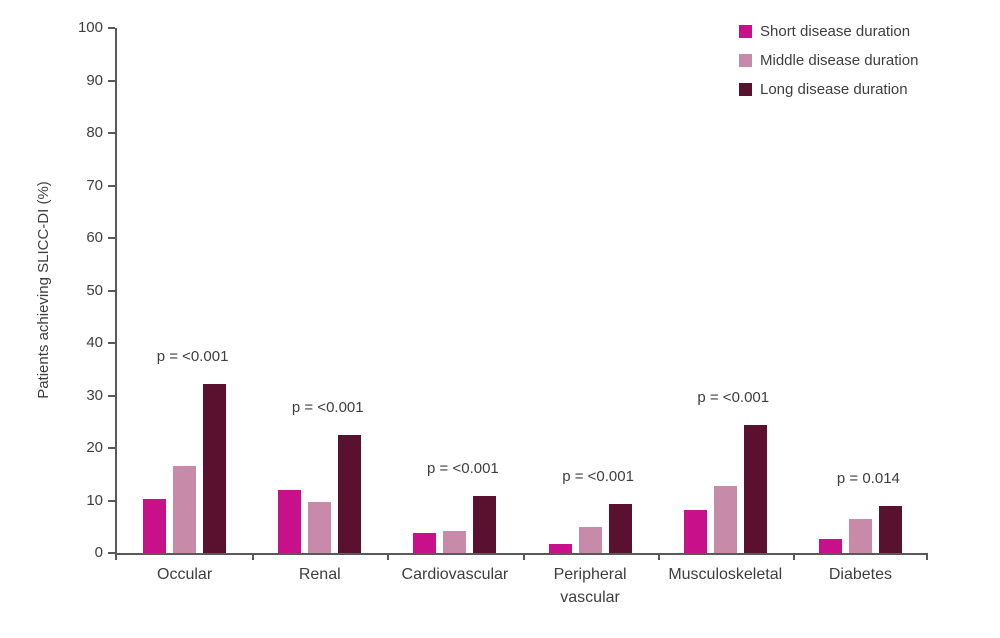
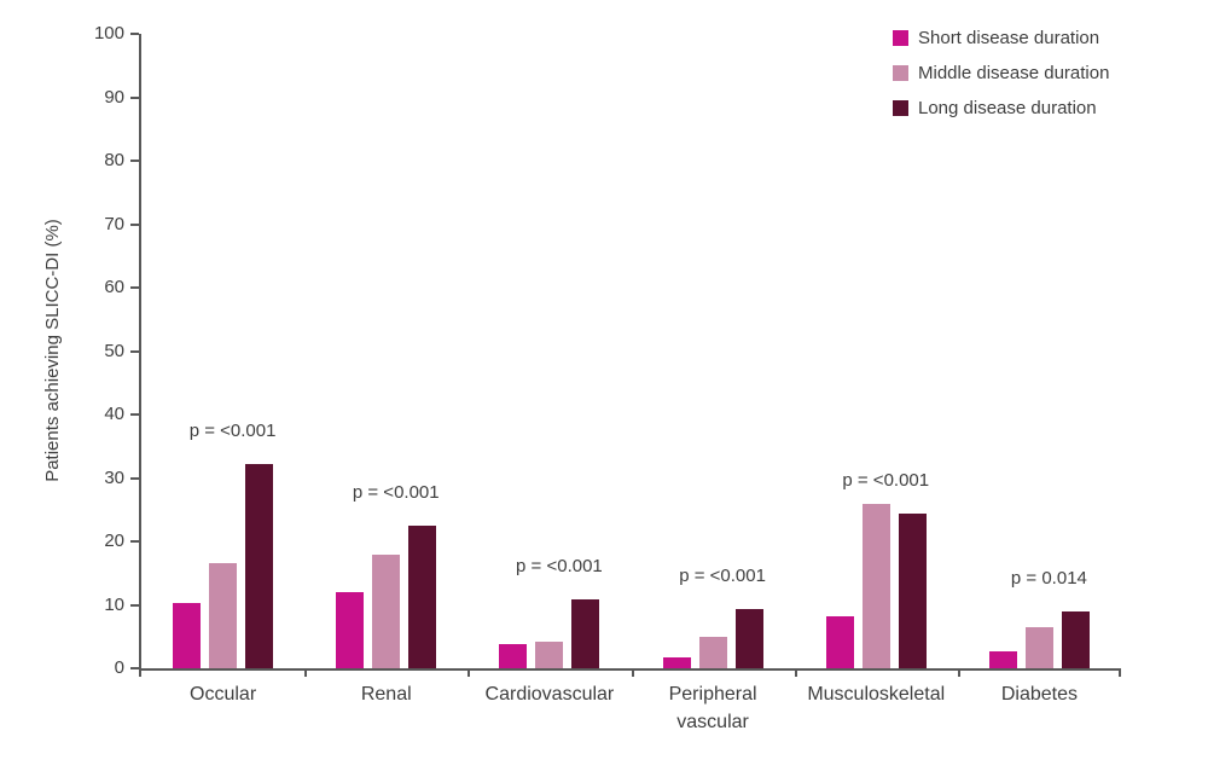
Middle disease duration/Renal: 10 -> 18
Middle disease duration/Musculoskeletal: 13 -> 26
